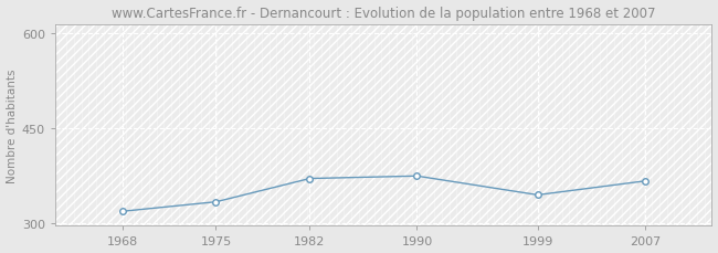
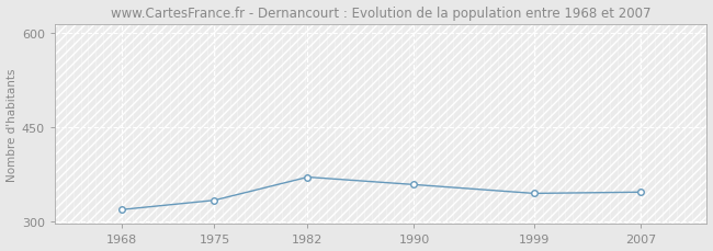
1990: 374 -> 358
2007: 366 -> 346
